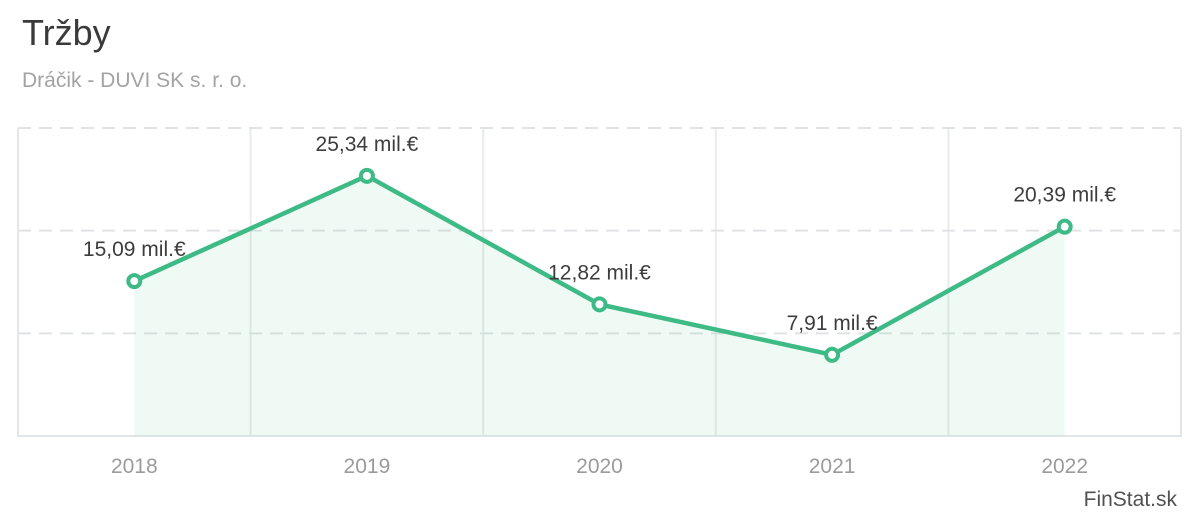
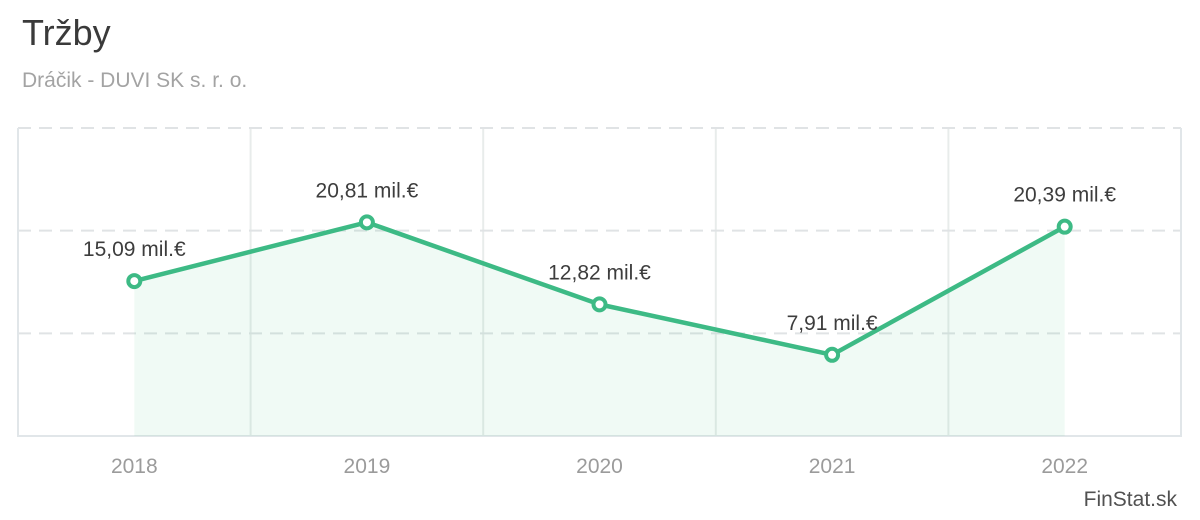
2019: 25,34 -> 20,81
